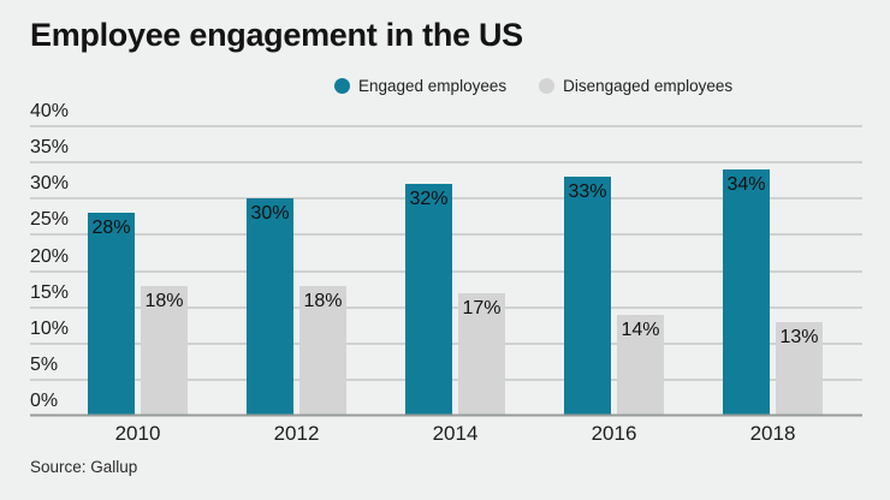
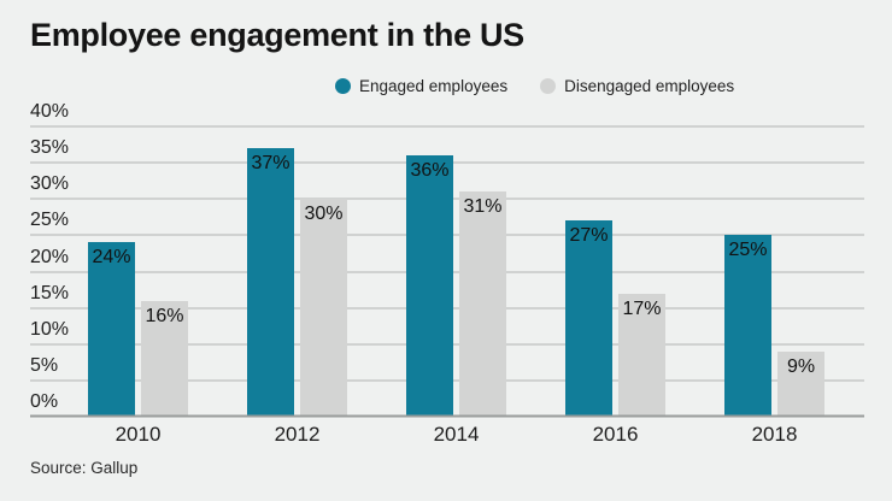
Engaged employees/2010: 28% -> 24%
Disengaged employees/2010: 18% -> 16%
Engaged employees/2012: 30% -> 37%
Disengaged employees/2012: 18% -> 30%
Engaged employees/2014: 32% -> 36%
Disengaged employees/2014: 17% -> 31%
Engaged employees/2016: 33% -> 27%
Disengaged employees/2016: 14% -> 17%
Engaged employees/2018: 34% -> 25%
Disengaged employees/2018: 13% -> 9%
